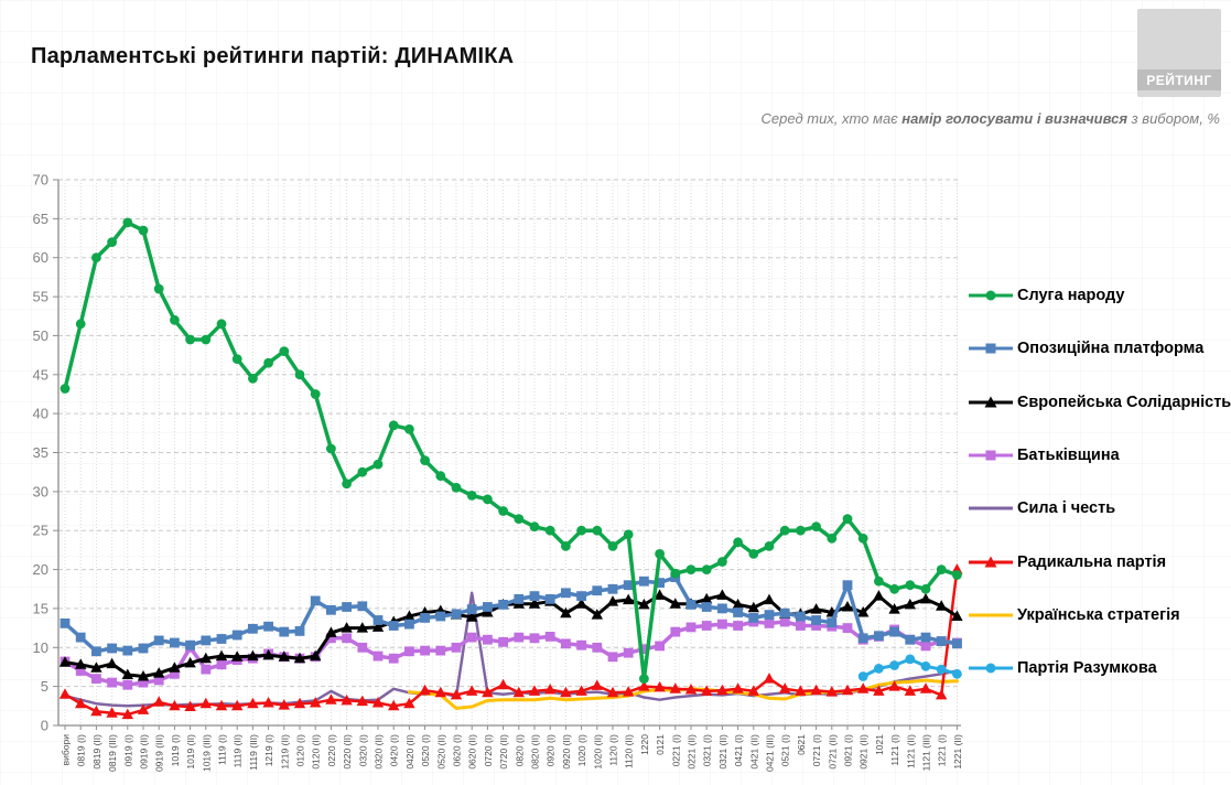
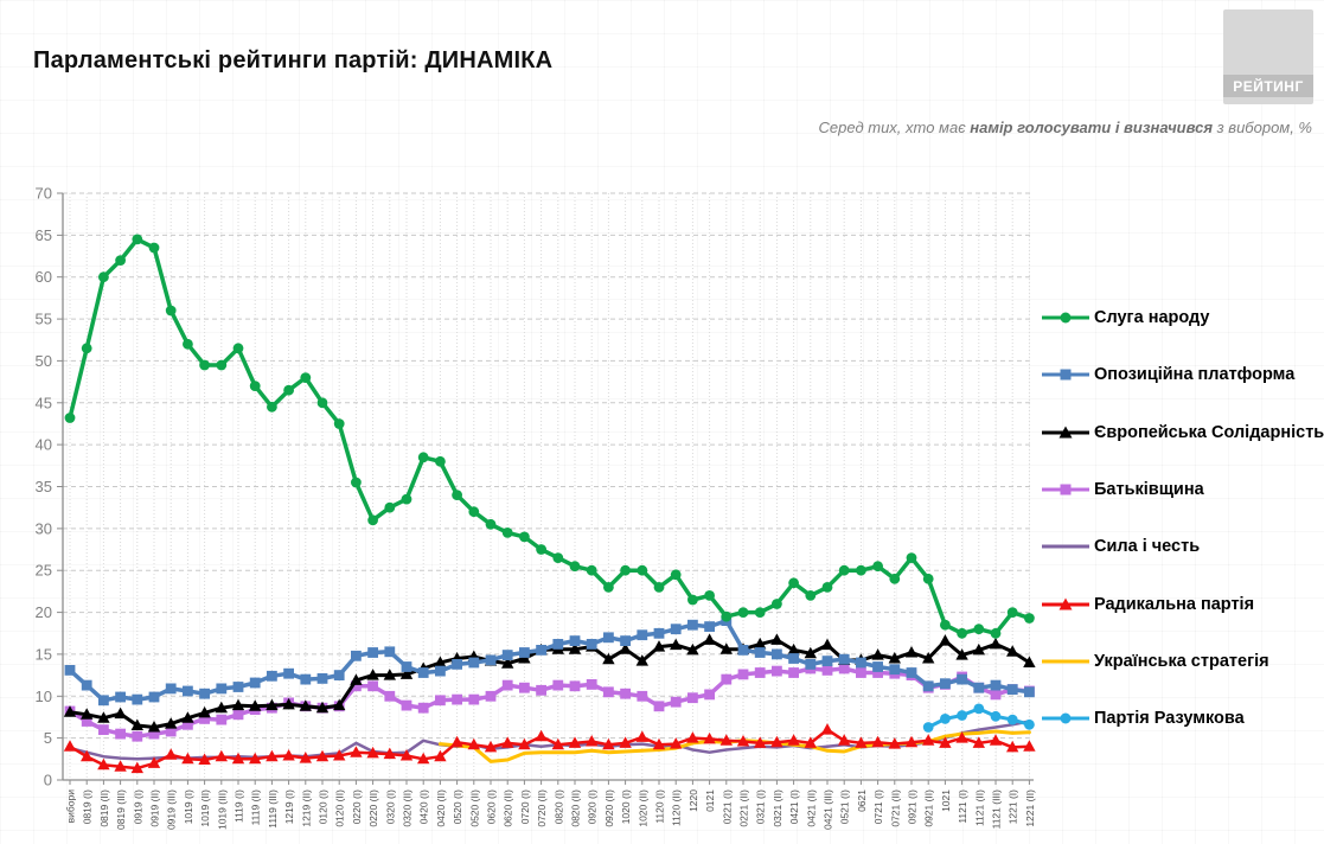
Батьківщина/1019 (II): 10 -> 7
Опозиційна платформа/0120 (II): 16 -> 12
Сила і честь/0620 (II): 17 -> 4
Слуга народу/1220: 6 -> 22
Опозиційна платформа/0921 (I): 18 -> 13
Радикальна партія/1221 (II): 20 -> 4
